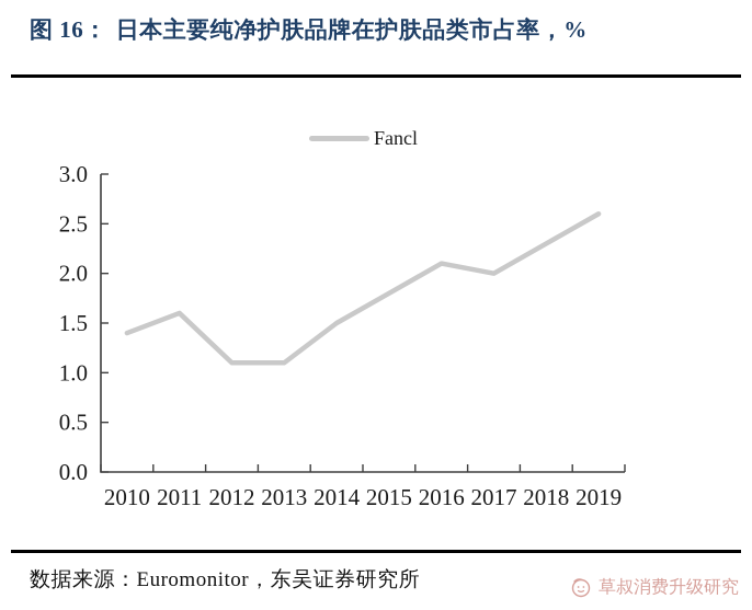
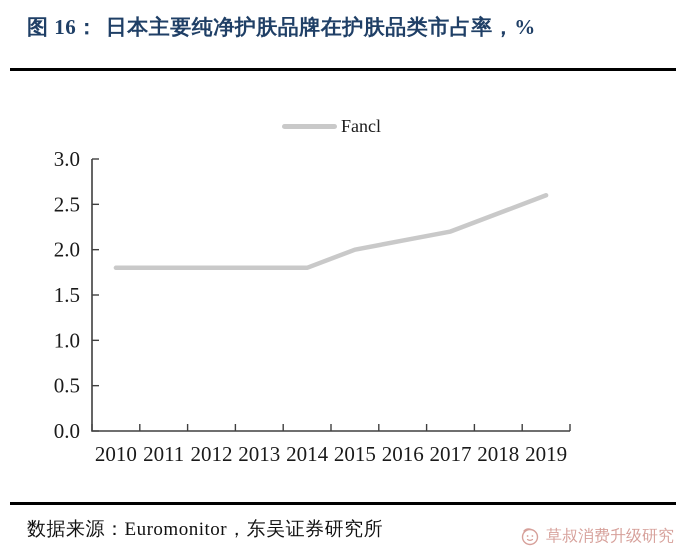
2010: 1.4 -> 1.8
2011: 1.6 -> 1.8
2012: 1.1 -> 1.8
2013: 1.1 -> 1.8
2014: 1.5 -> 1.8
2015: 1.8 -> 2.0
2017: 2.0 -> 2.2
2018: 2.3 -> 2.4
